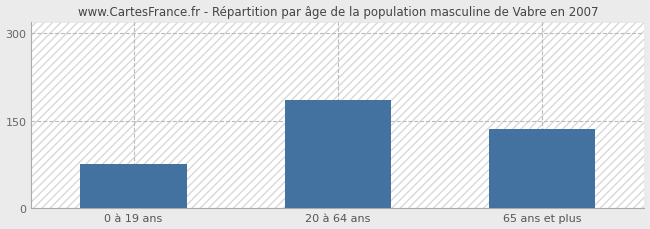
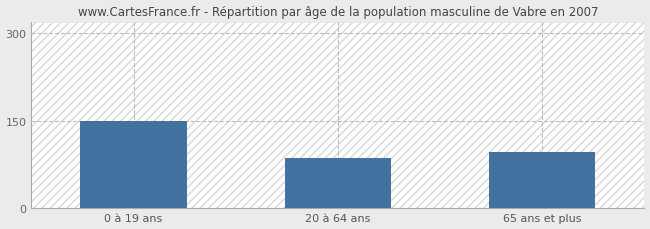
0 à 19 ans: 75 -> 150
20 à 64 ans: 185 -> 86
65 ans et plus: 135 -> 96
